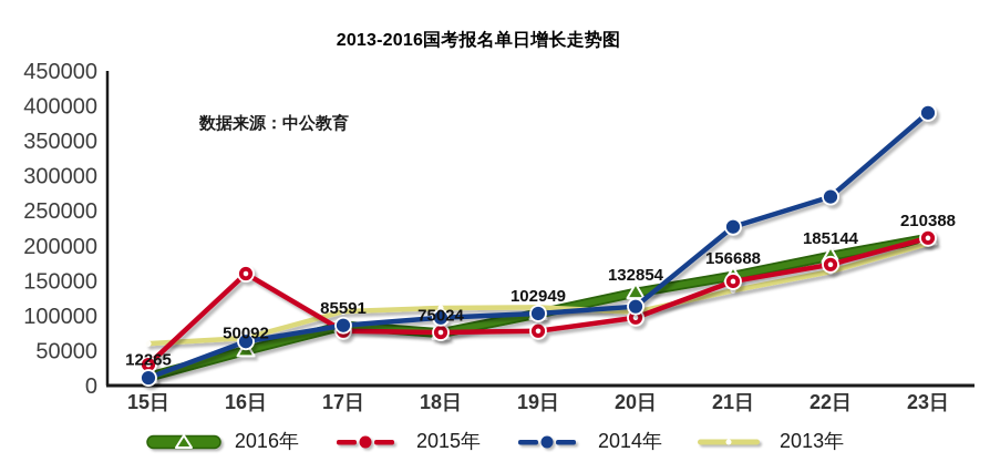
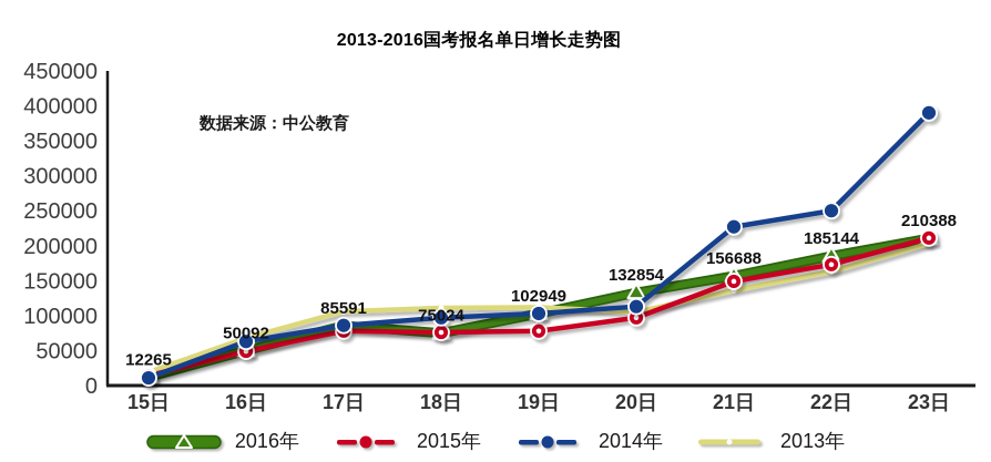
2015年/15日: 30000 -> 10000
2013年/15日: 60000 -> 20000
2015年/16日: 160000 -> 50000
2014年/22日: 270000 -> 250000
